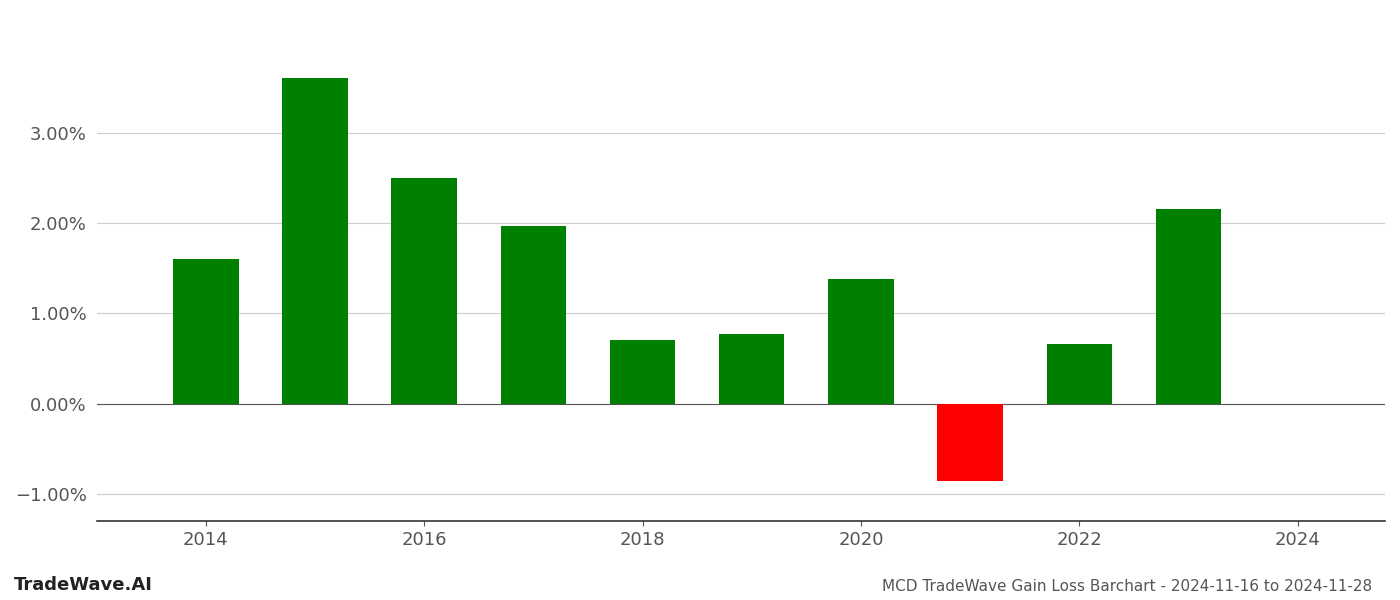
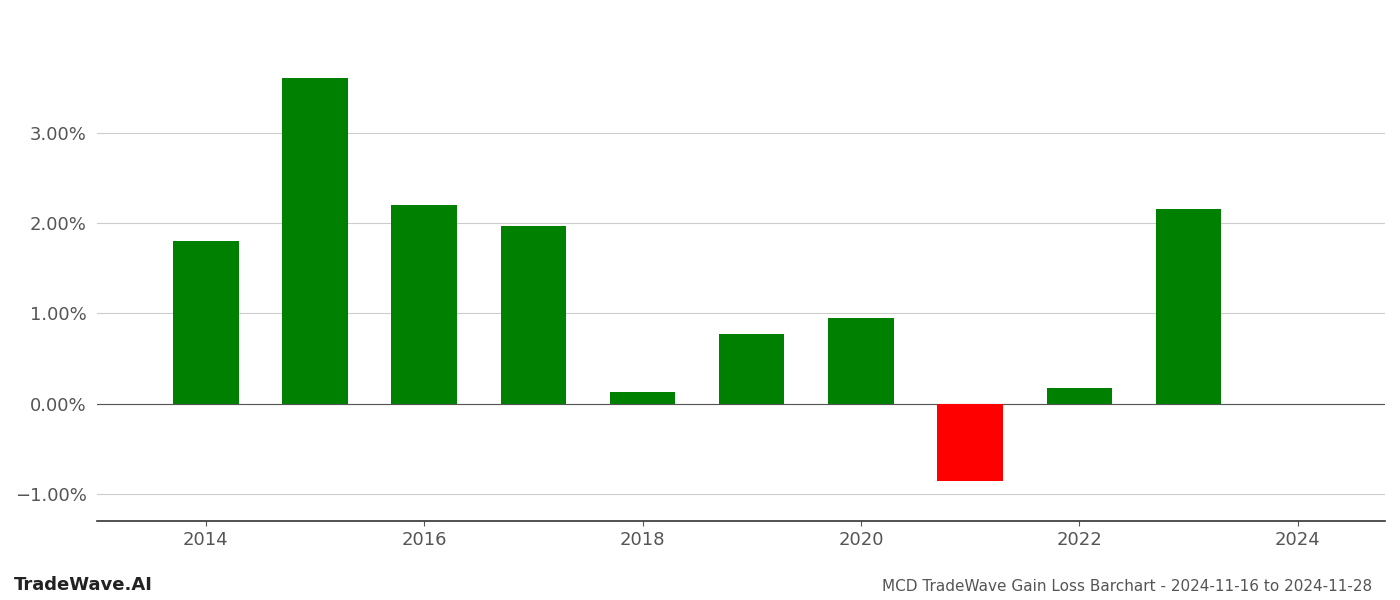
2014: 1.60% -> 1.80%
2016: 2.50% -> 2.20%
2018: 0.70% -> 0.13%
2020: 1.38% -> 0.95%
2022: 0.66% -> 0.17%
